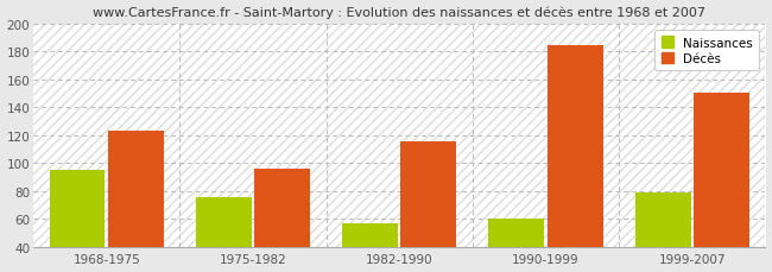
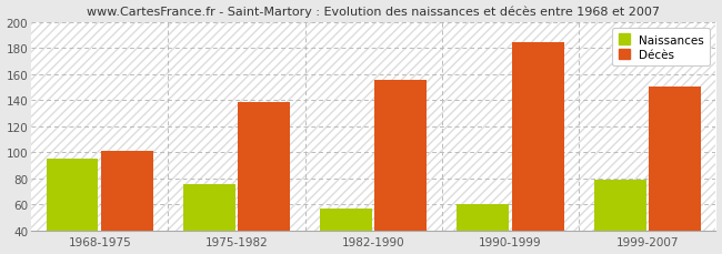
Décès/1968-1975: 123 -> 101
Décès/1975-1982: 96 -> 139
Décès/1982-1990: 116 -> 156
